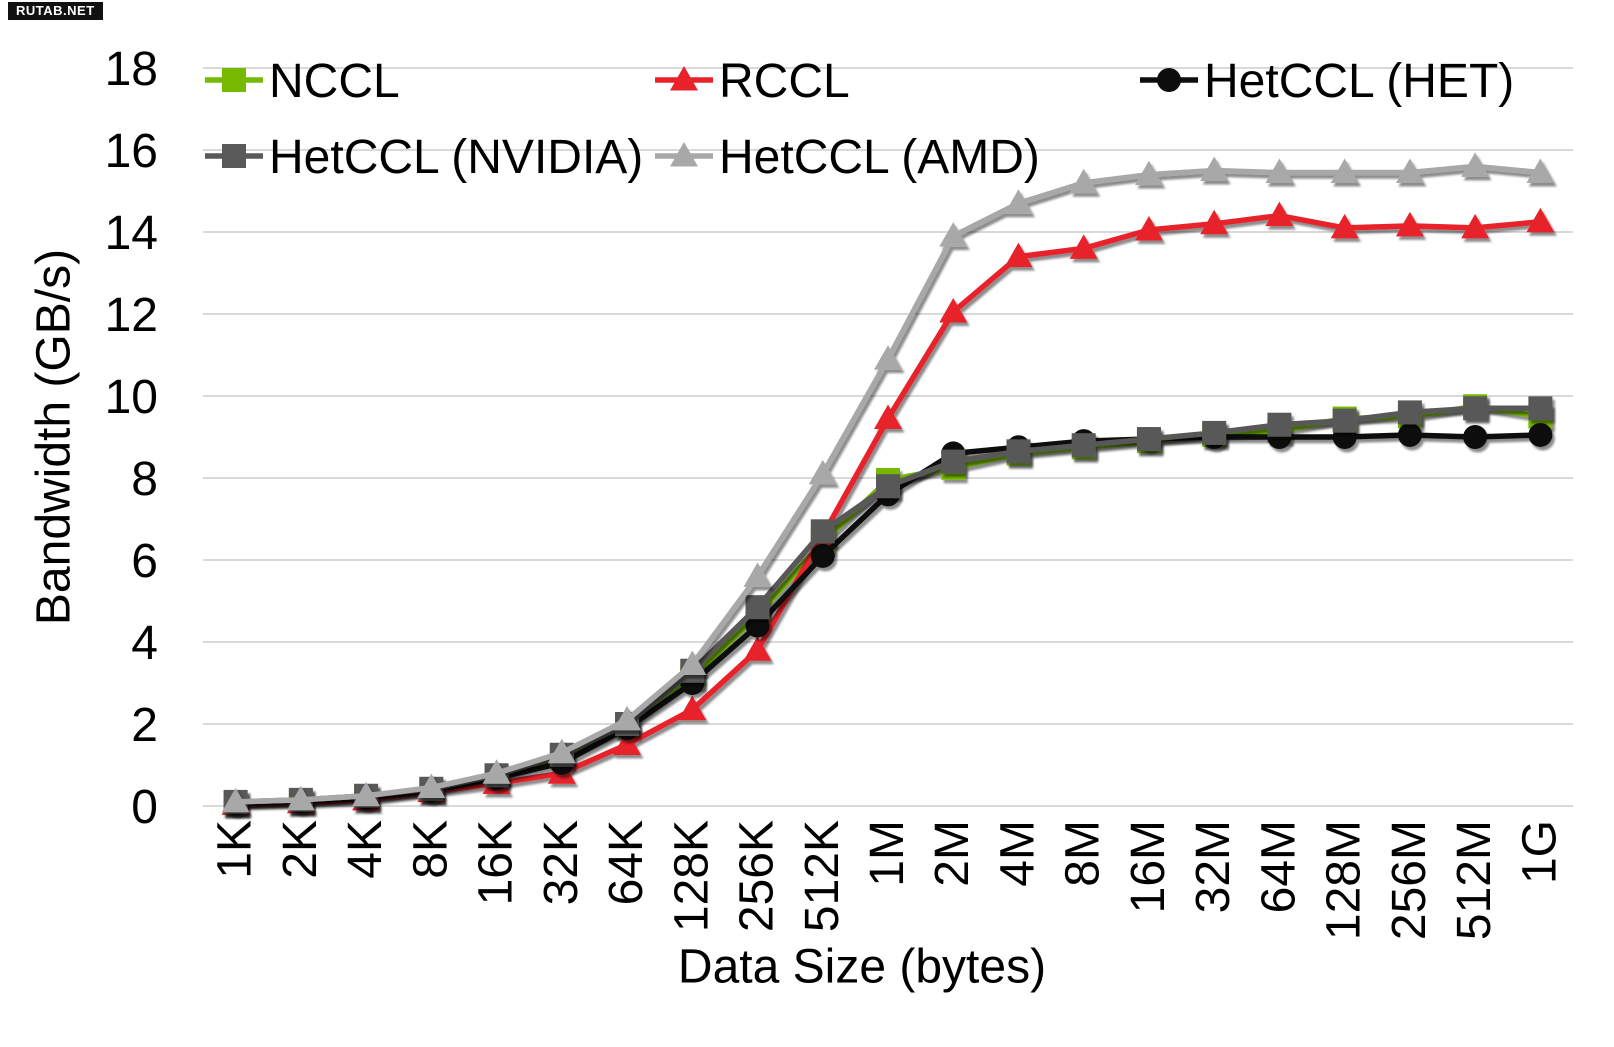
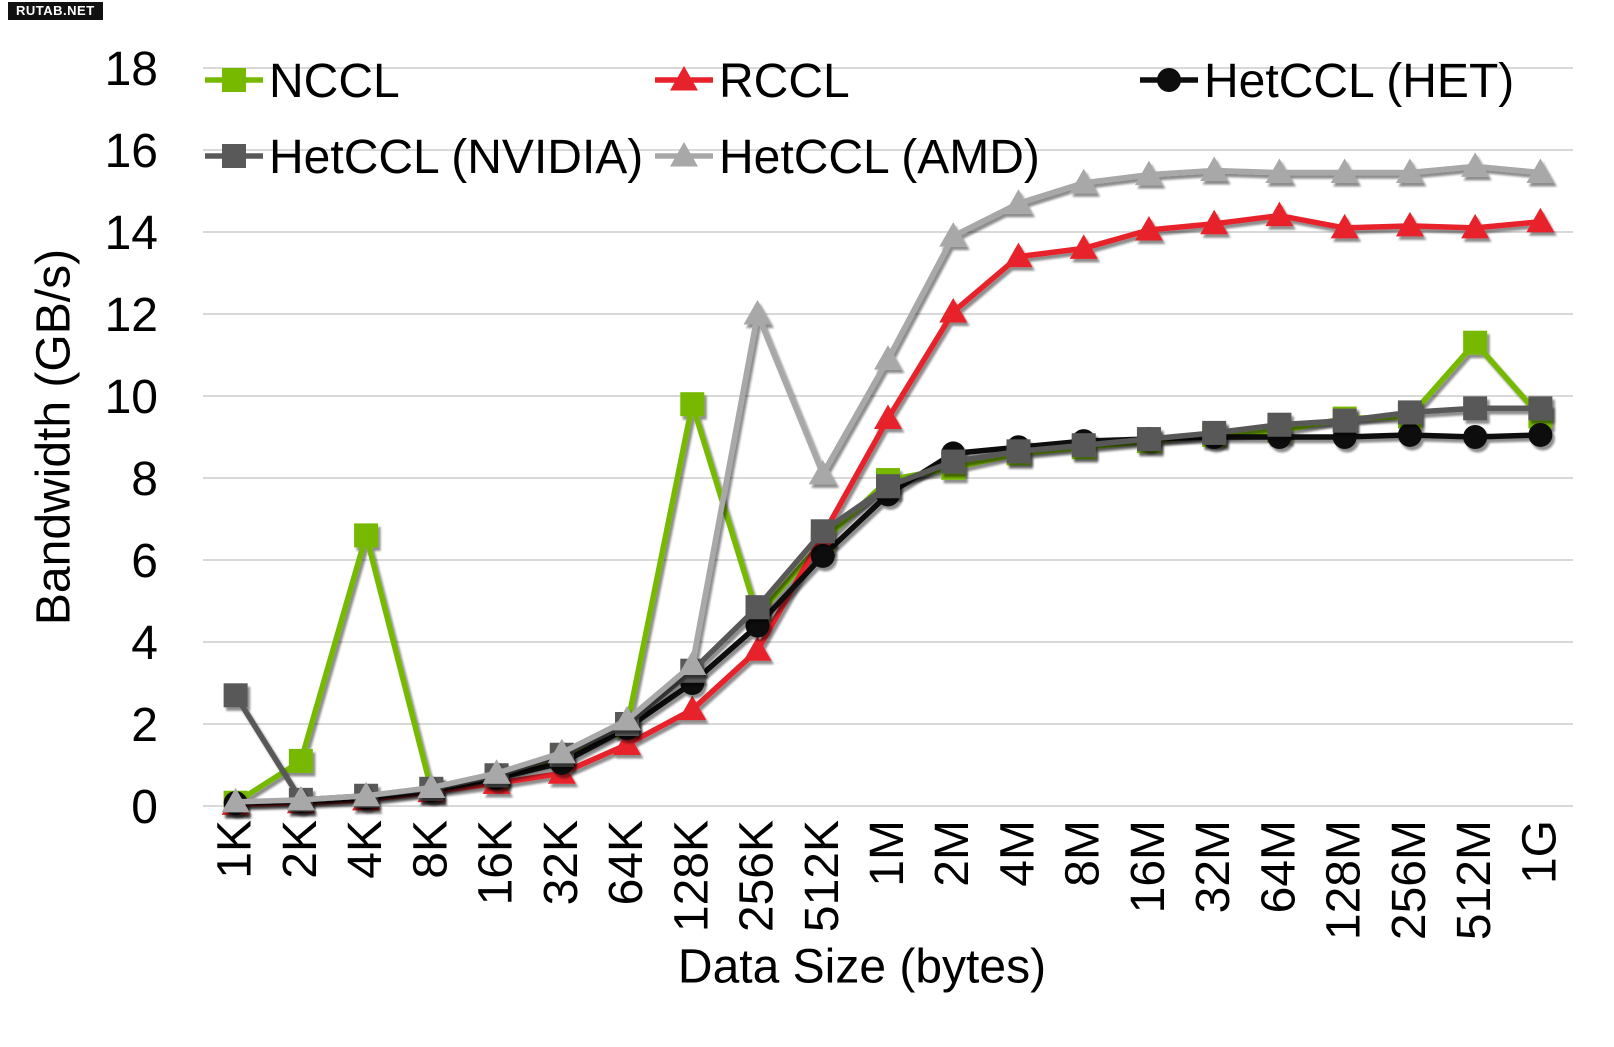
HetCCL (NVIDIA)/1K: 0.1 -> 2.7
NCCL/2K: 0.1 -> 1.1
NCCL/4K: 0.2 -> 6.6
NCCL/128K: 3.1 -> 9.8
HetCCL (AMD)/256K: 5.6 -> 12.0
NCCL/512M: 9.8 -> 11.3
